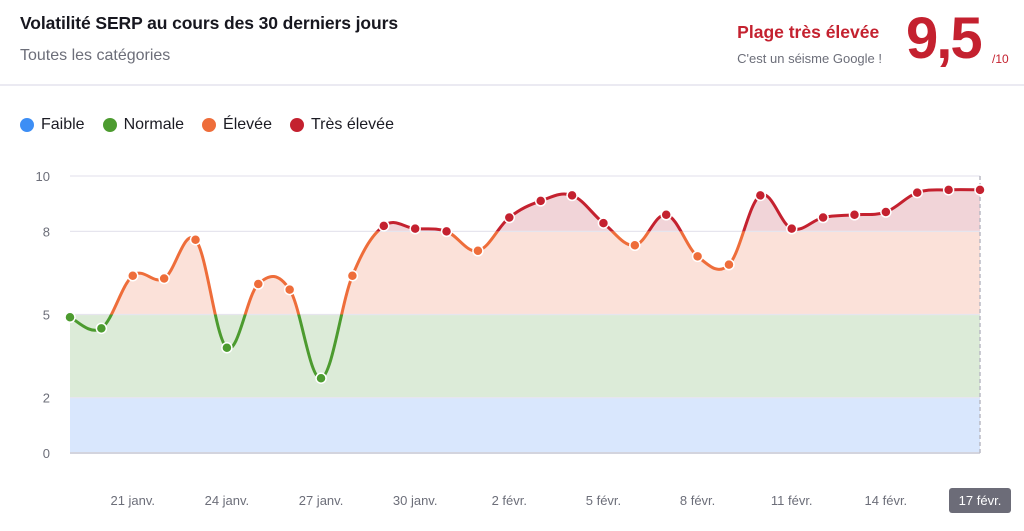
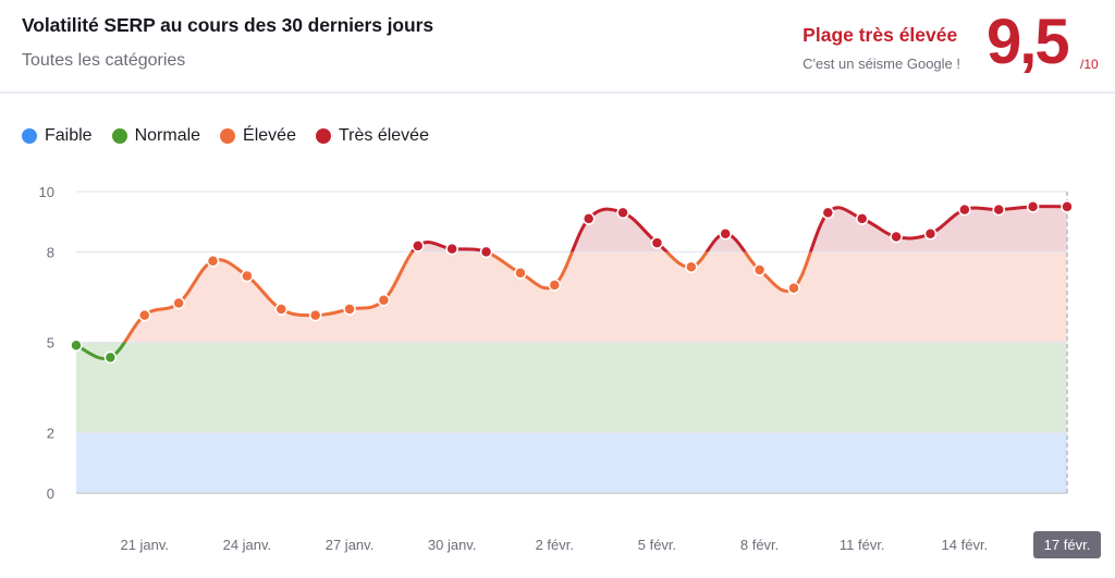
21 janv.: 6.4 -> 5.9
24 janv.: 3.8 -> 7.2
27 janv.: 2.7 -> 6.1
2 févr.: 8.5 -> 6.9
8 févr.: 7.1 -> 7.4
11 févr.: 8.1 -> 9.1
14 févr.: 8.7 -> 9.4
